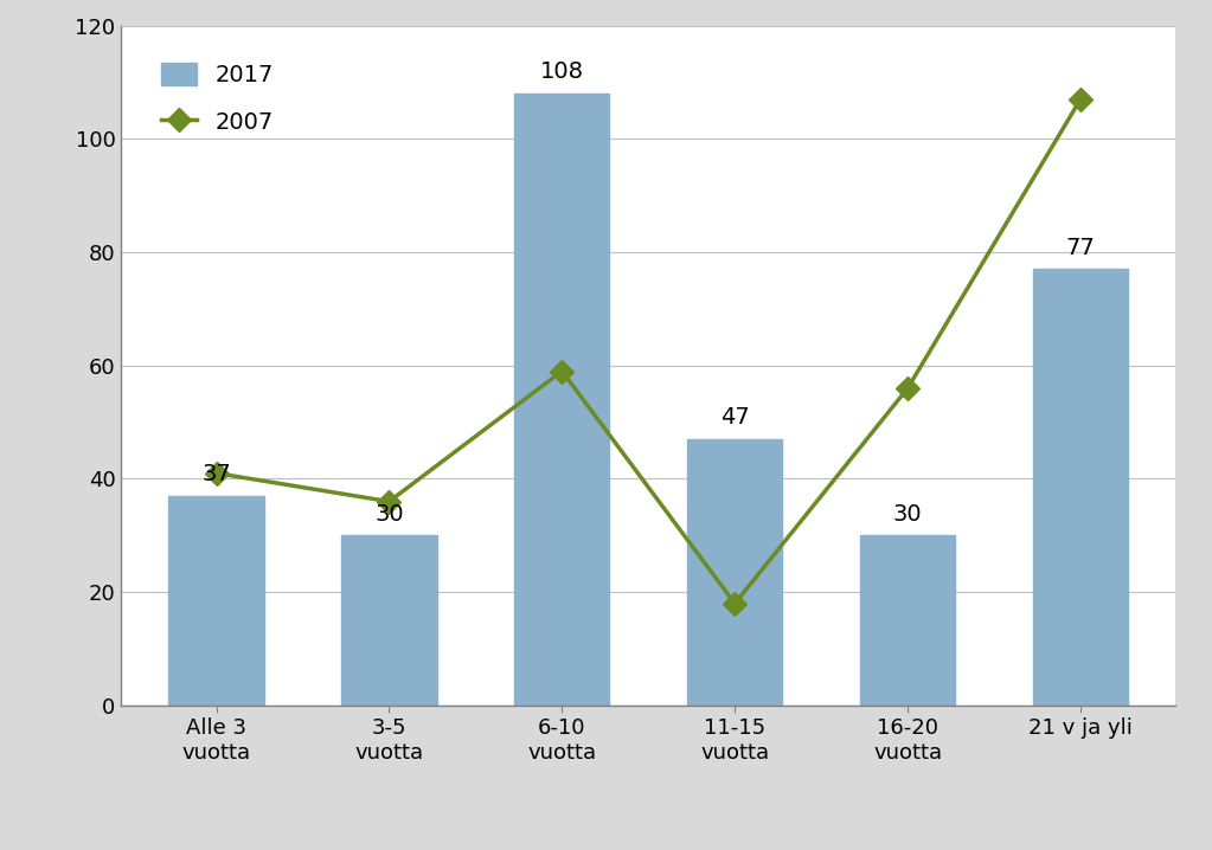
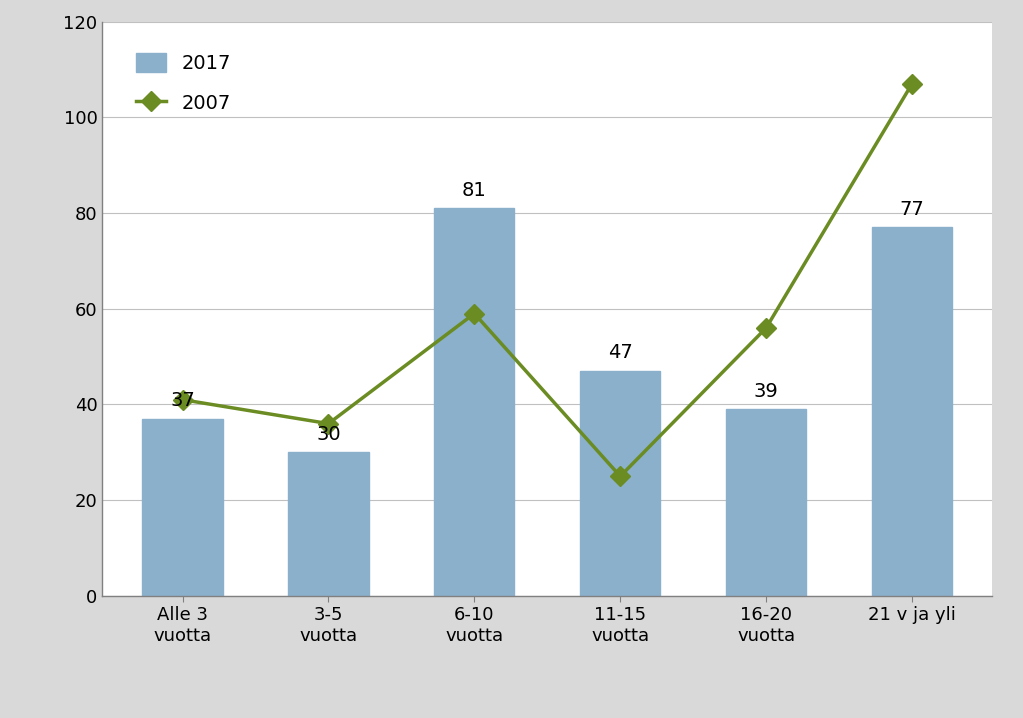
2017/6-10 vuotta: 108 -> 81
2007/11-15 vuotta: 18 -> 25
2017/16-20 vuotta: 30 -> 39
